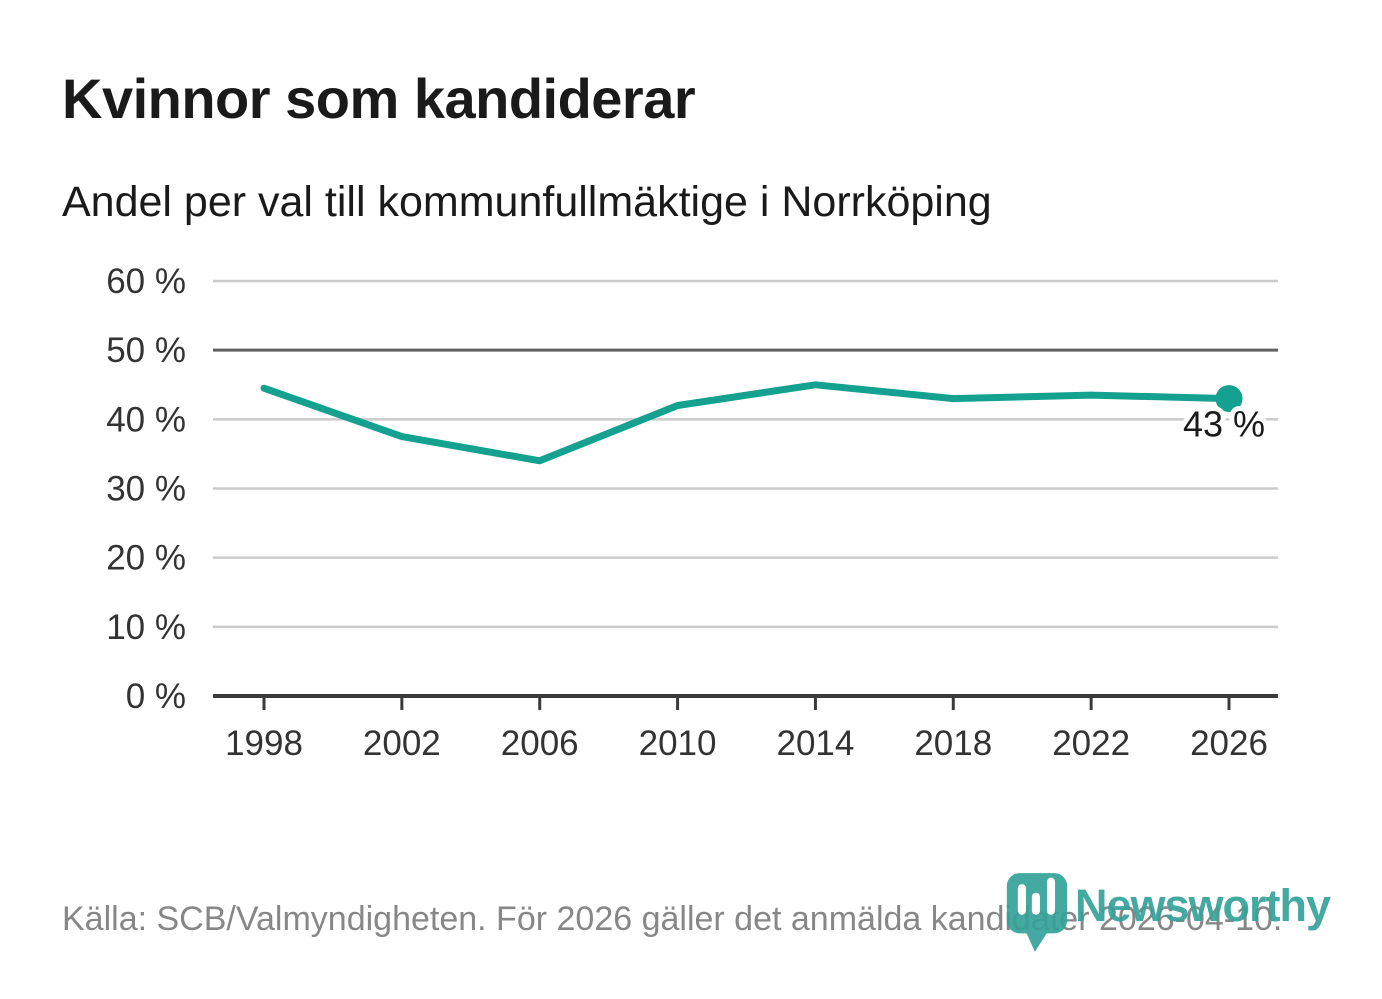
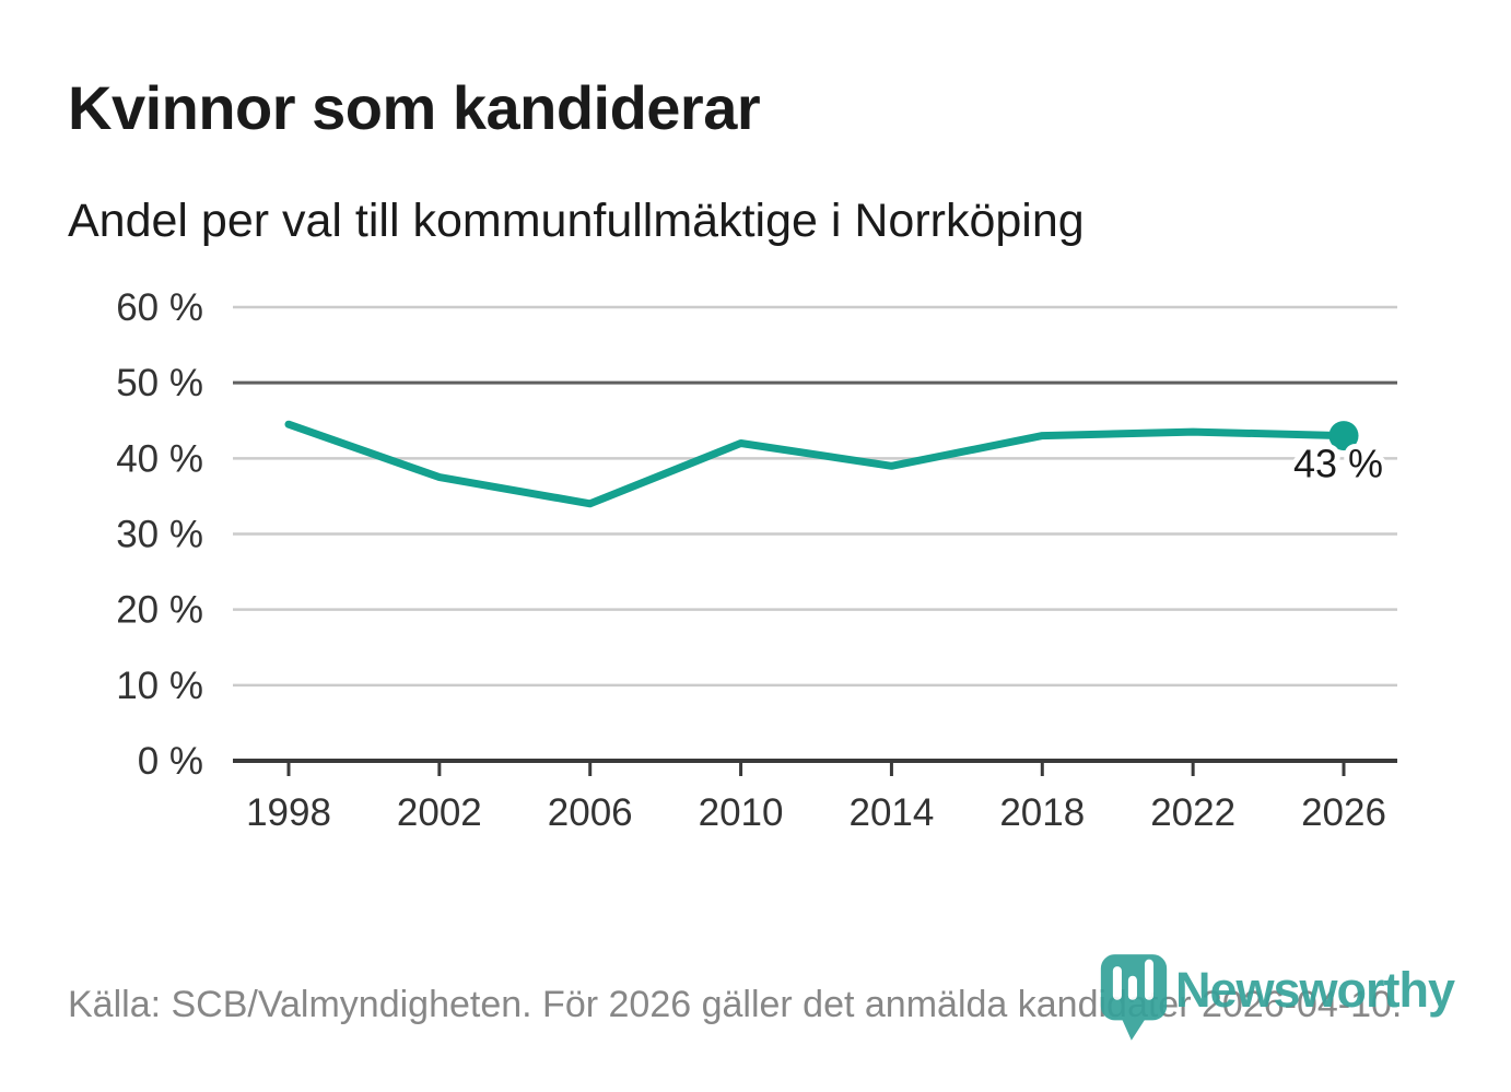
2014: 45% -> 39%
